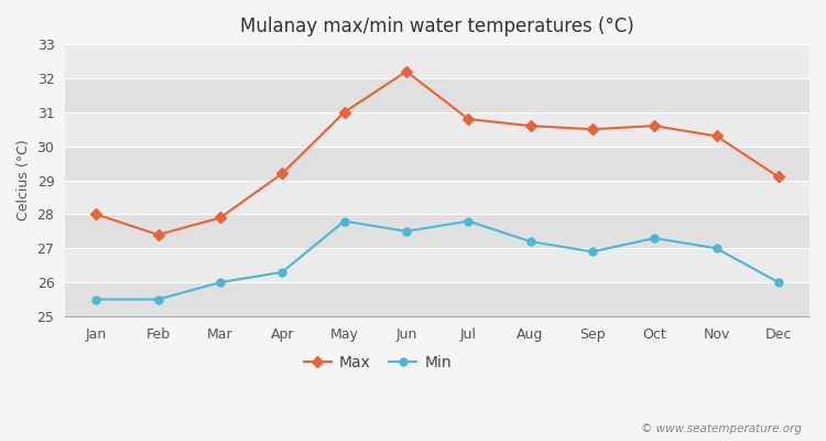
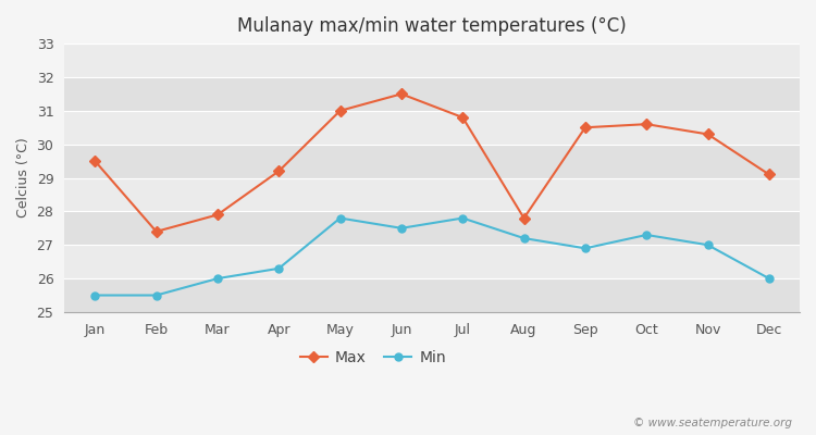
Max/Jan: 28.0 -> 29.5
Max/Jun: 32.2 -> 31.5
Max/Aug: 30.6 -> 27.8
